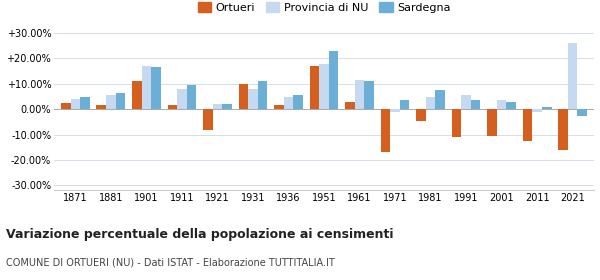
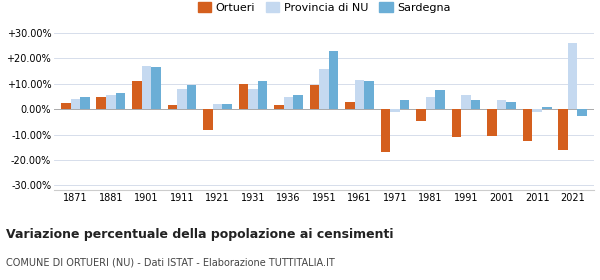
Ortueri/1881: 1.5% -> 5.0%
Ortueri/1951: 17.0% -> 9.5%
Provincia di NU/1951: 18.0% -> 16.0%
